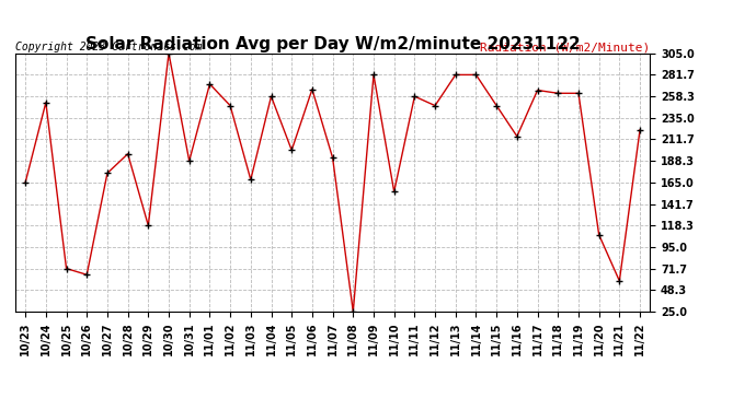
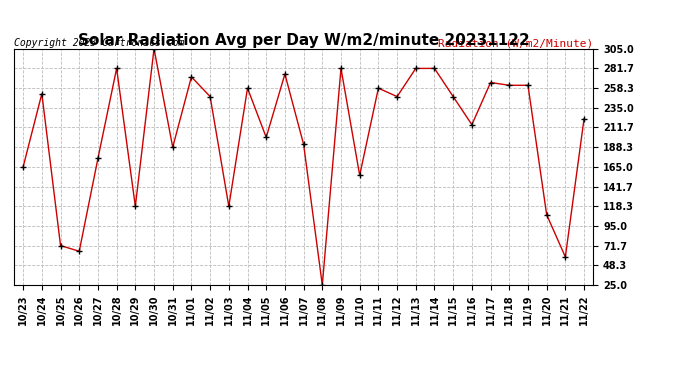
10/28: 196 -> 282
11/03: 168 -> 118
11/06: 266 -> 275
